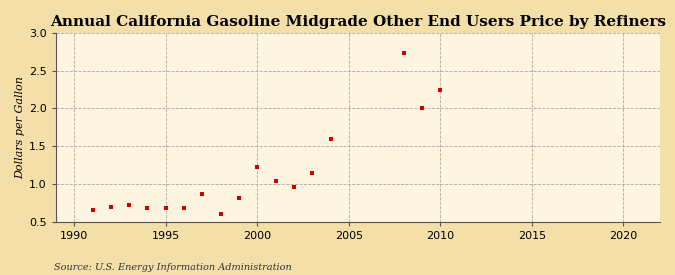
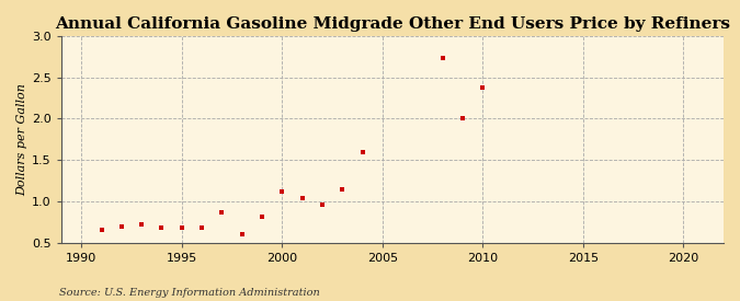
2000: 1.22 -> 1.12
2010: 2.24 -> 2.38
